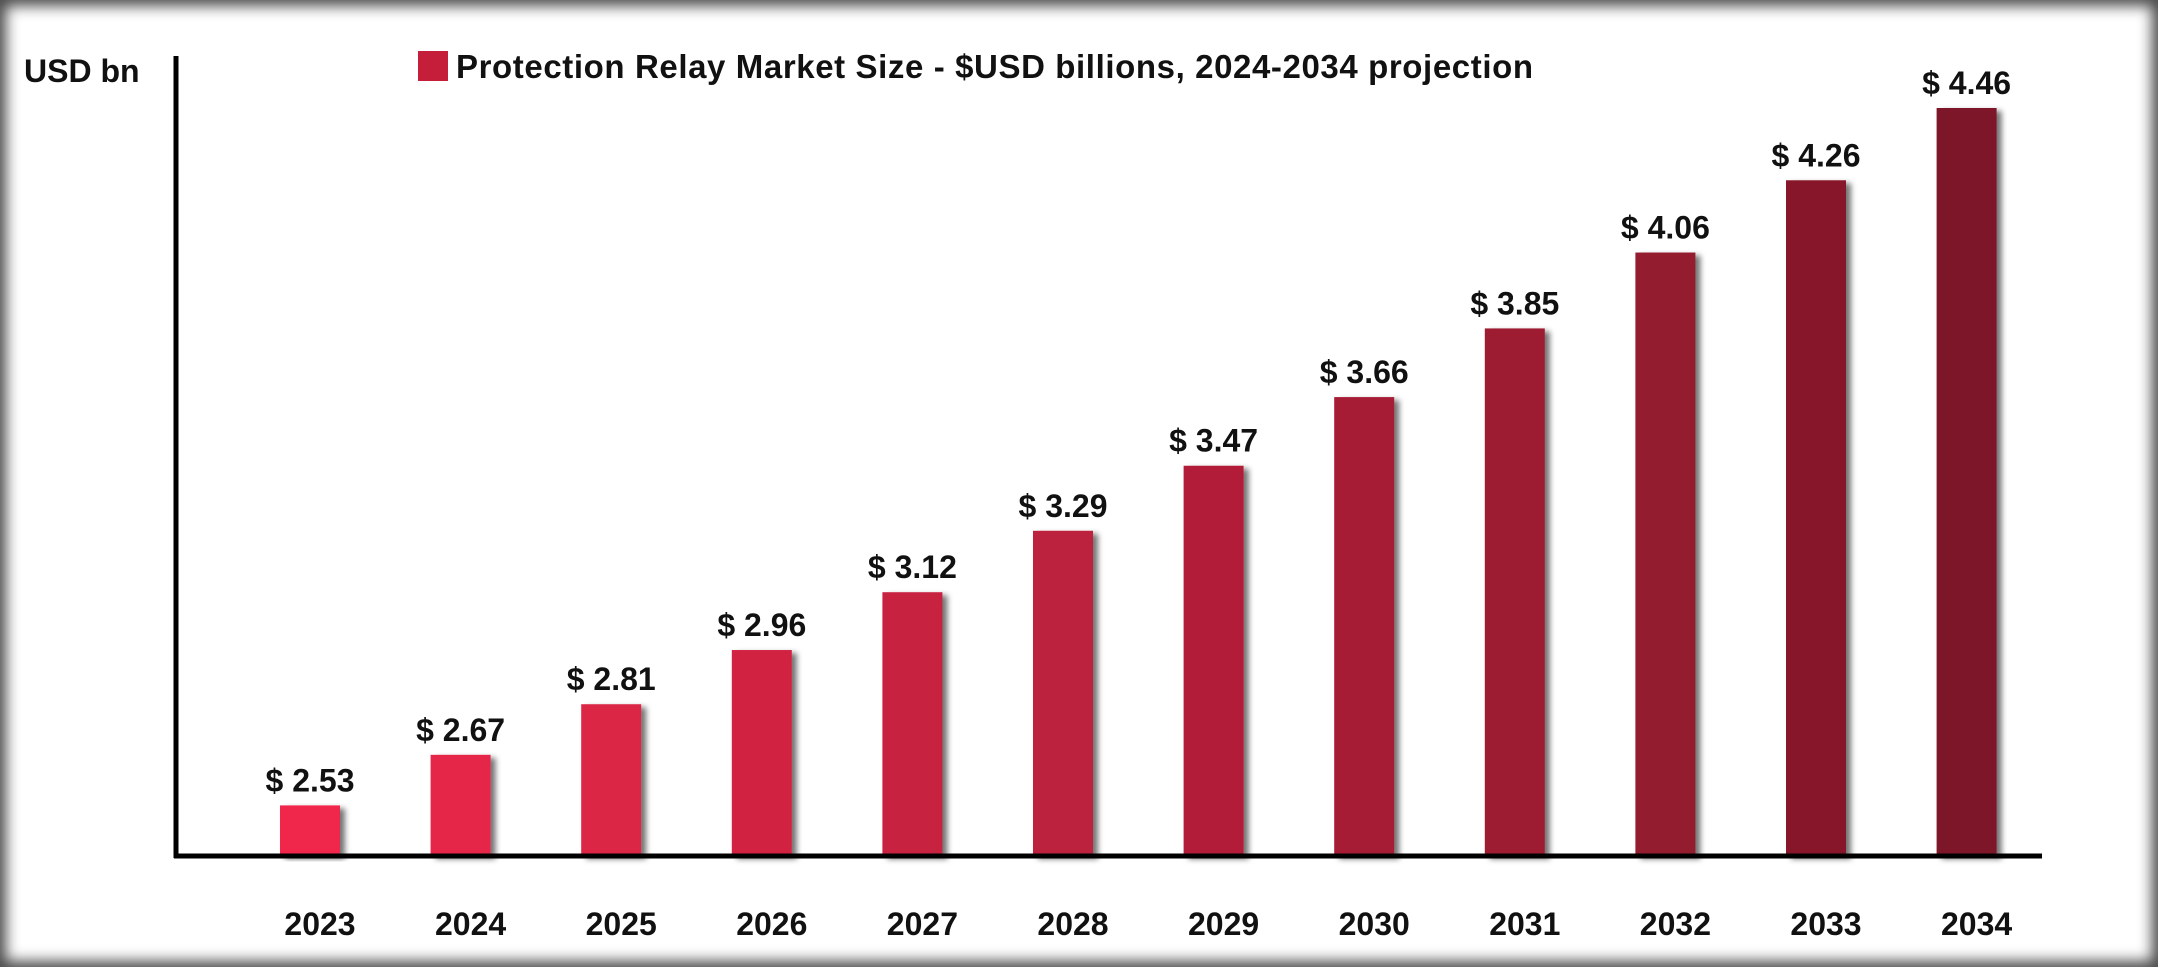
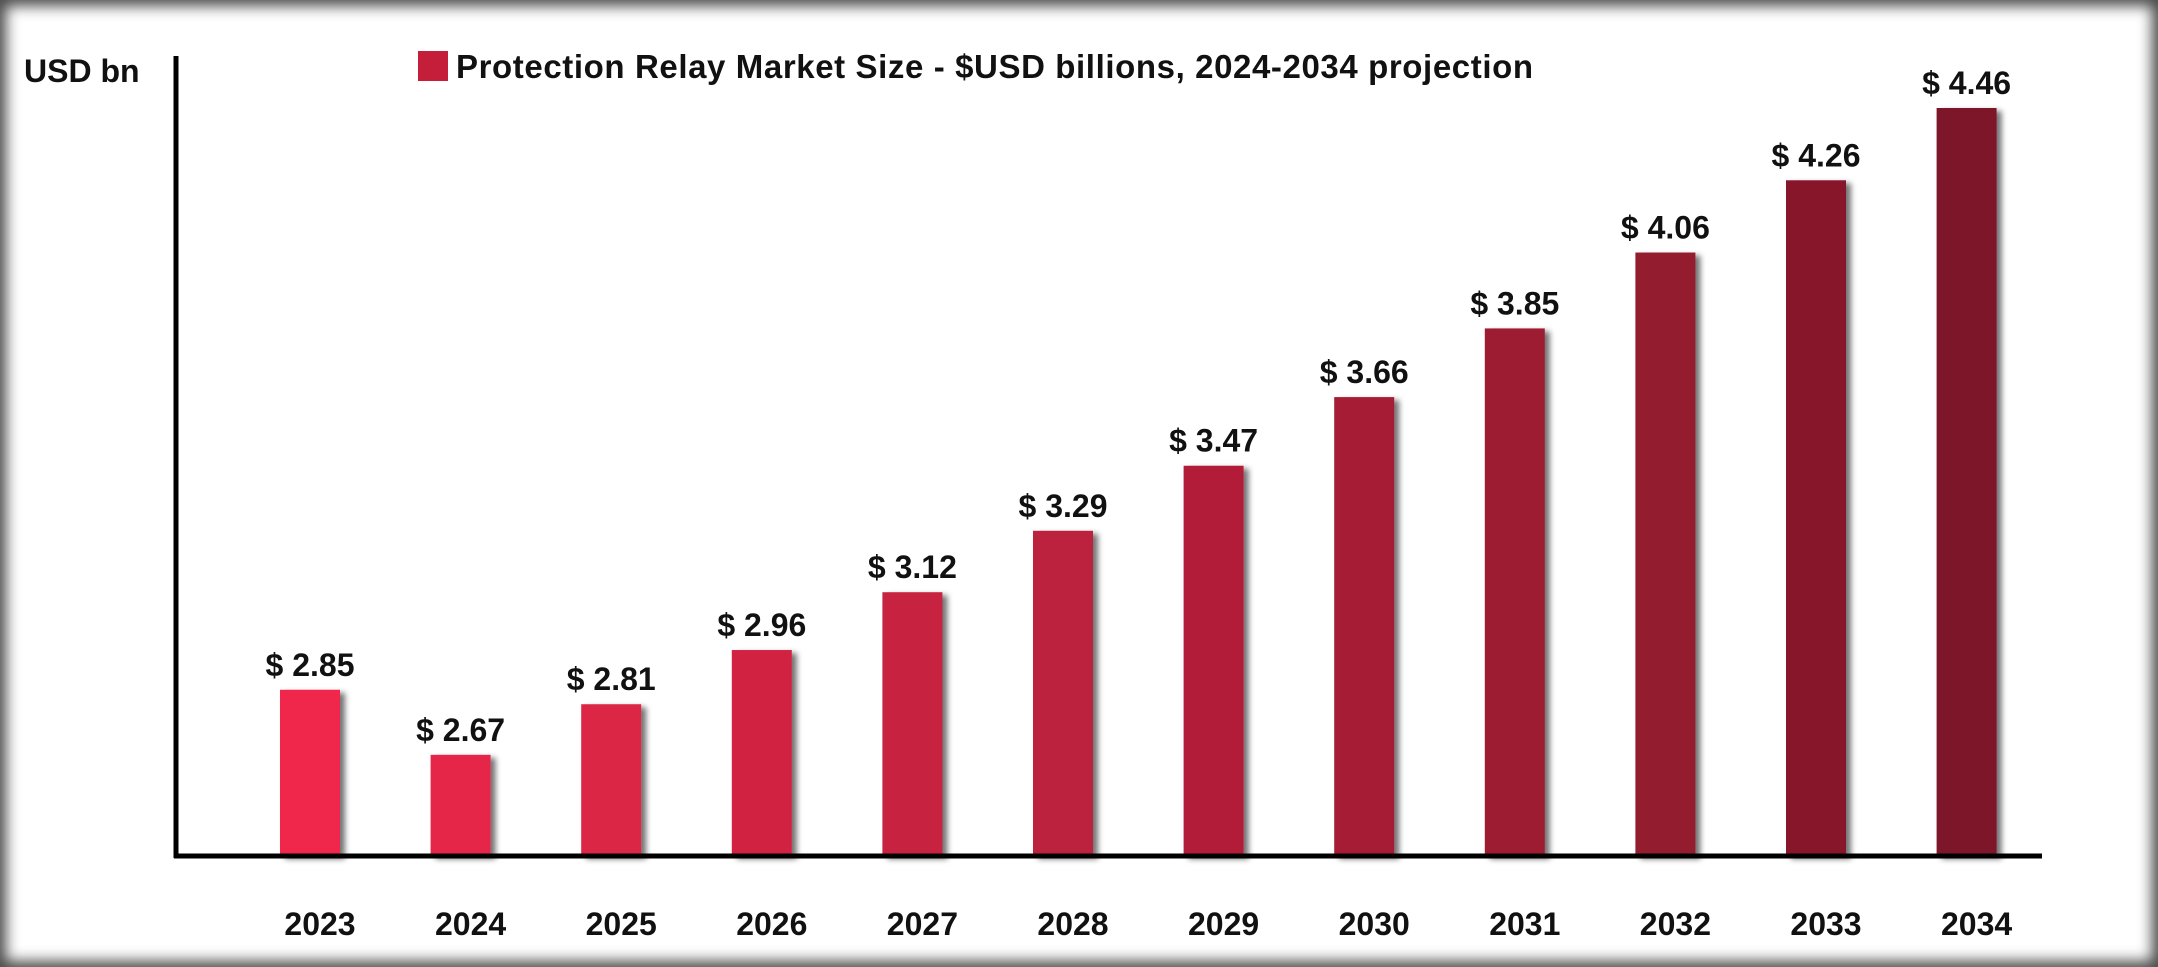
2023: 2.53 -> 2.85
